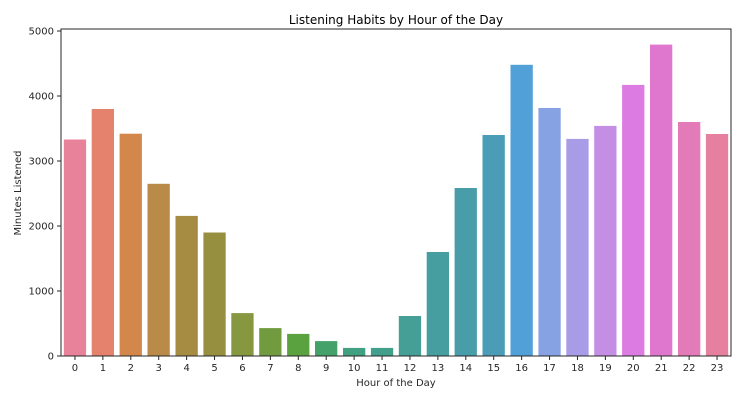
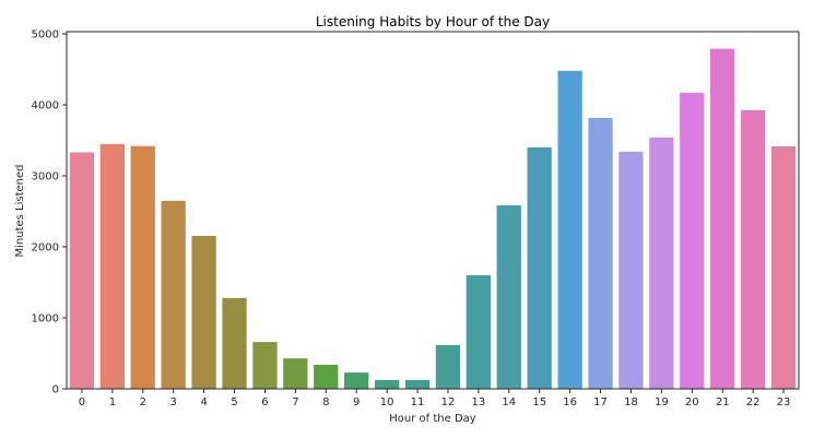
1: 3800 -> 3400
5: 1900 -> 1300
22: 3600 -> 3900
